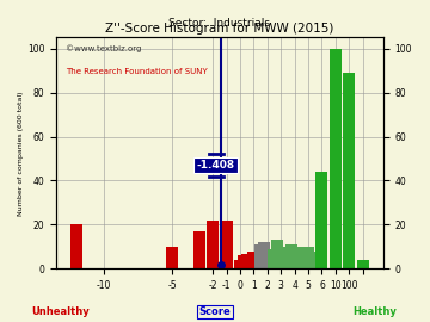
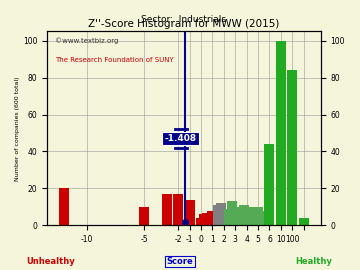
-2: 22 -> 17
-1: 22 -> 14
100: 89 -> 84
